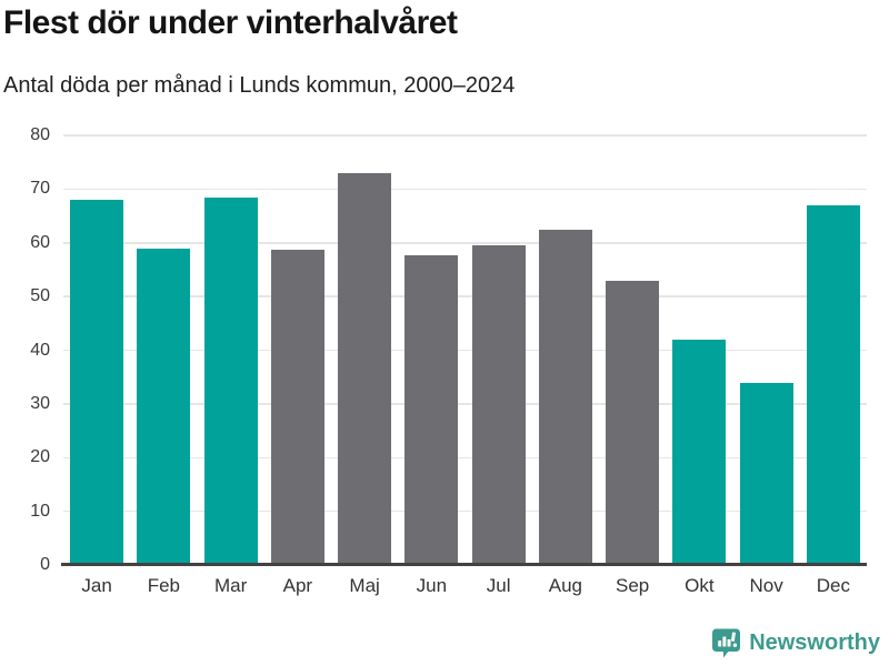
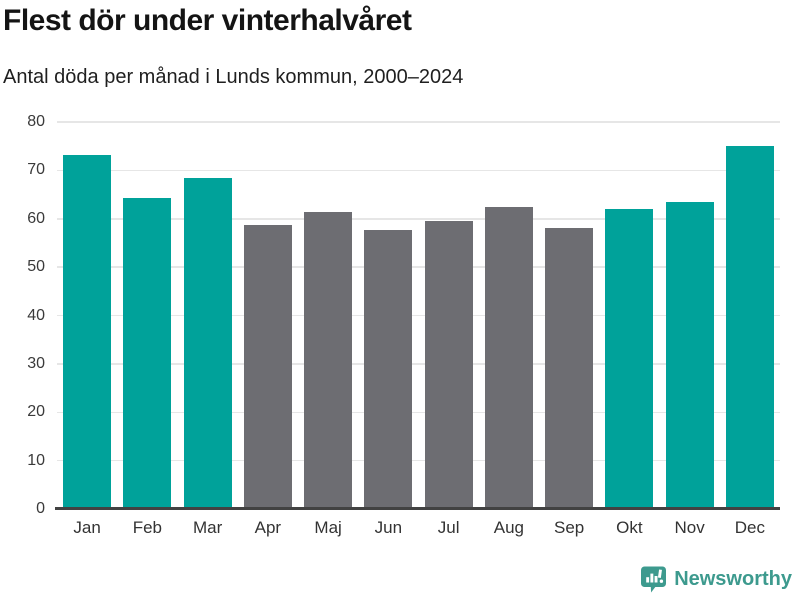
Jan: 68 -> 73
Feb: 59 -> 64
Maj: 73 -> 62
Sep: 53 -> 58
Okt: 42 -> 62
Nov: 34 -> 63
Dec: 67 -> 75
